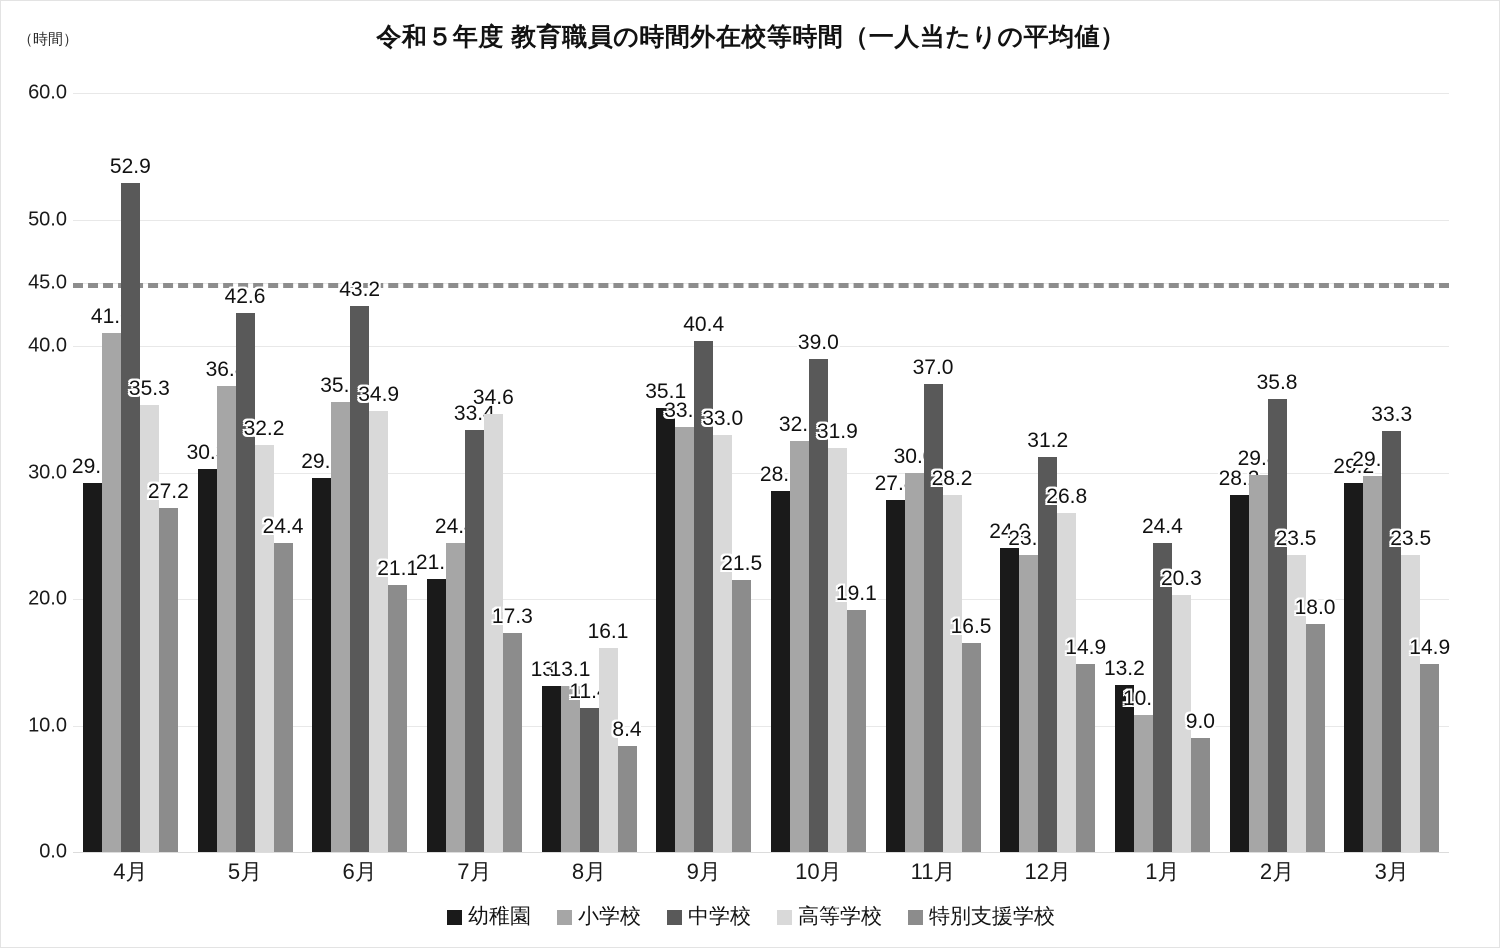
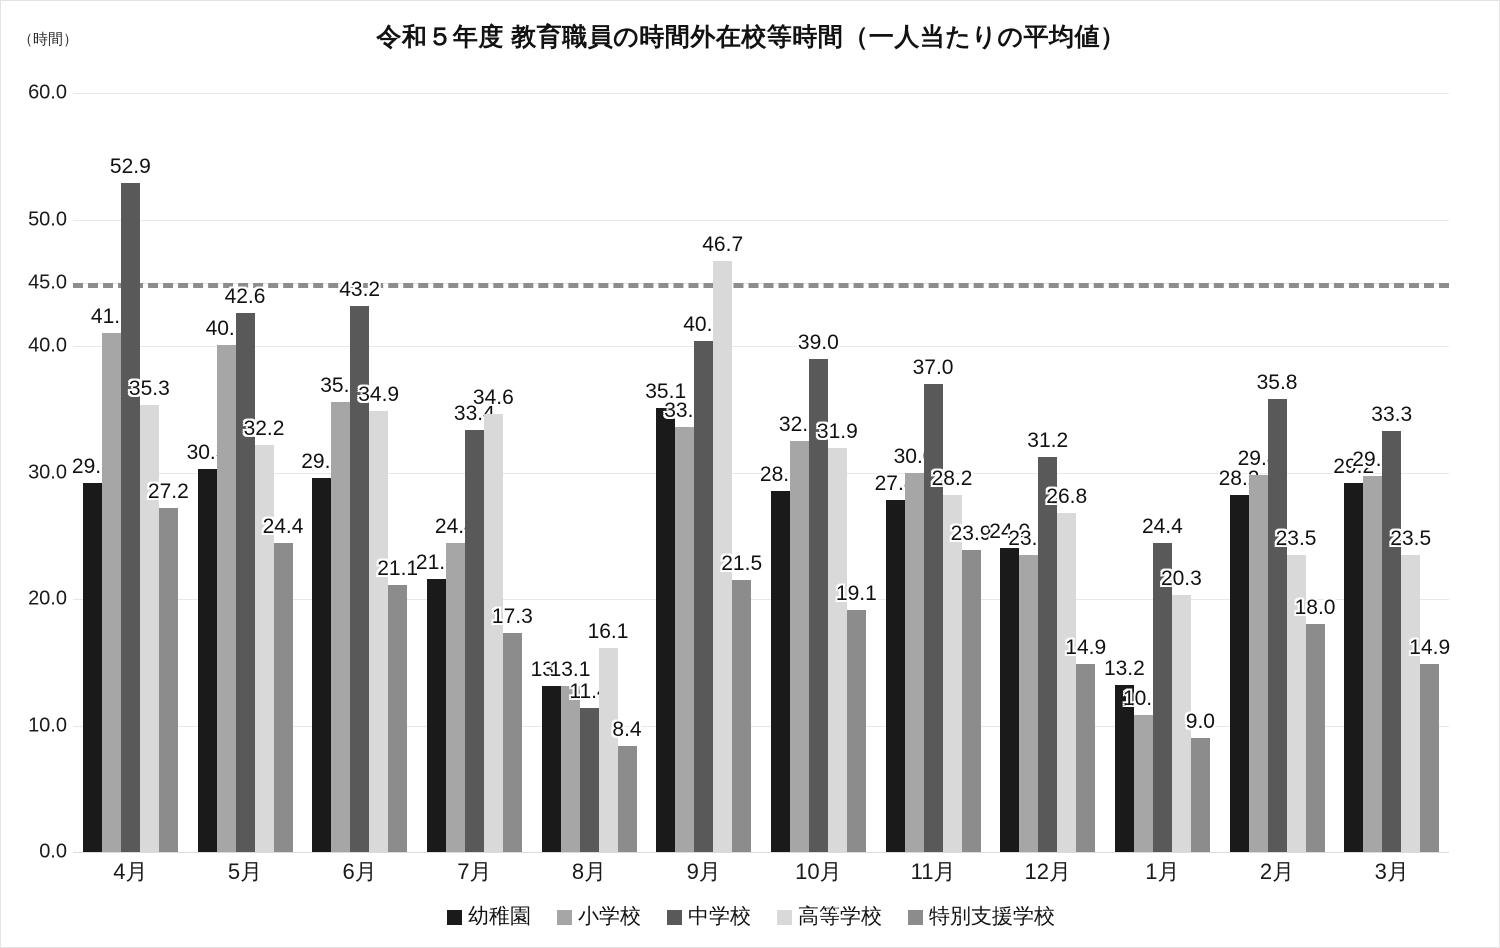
小学校/5月: 36.8 -> 40.1
高等学校/9月: 33.0 -> 46.7
特別支援学校/11月: 16.5 -> 23.9
